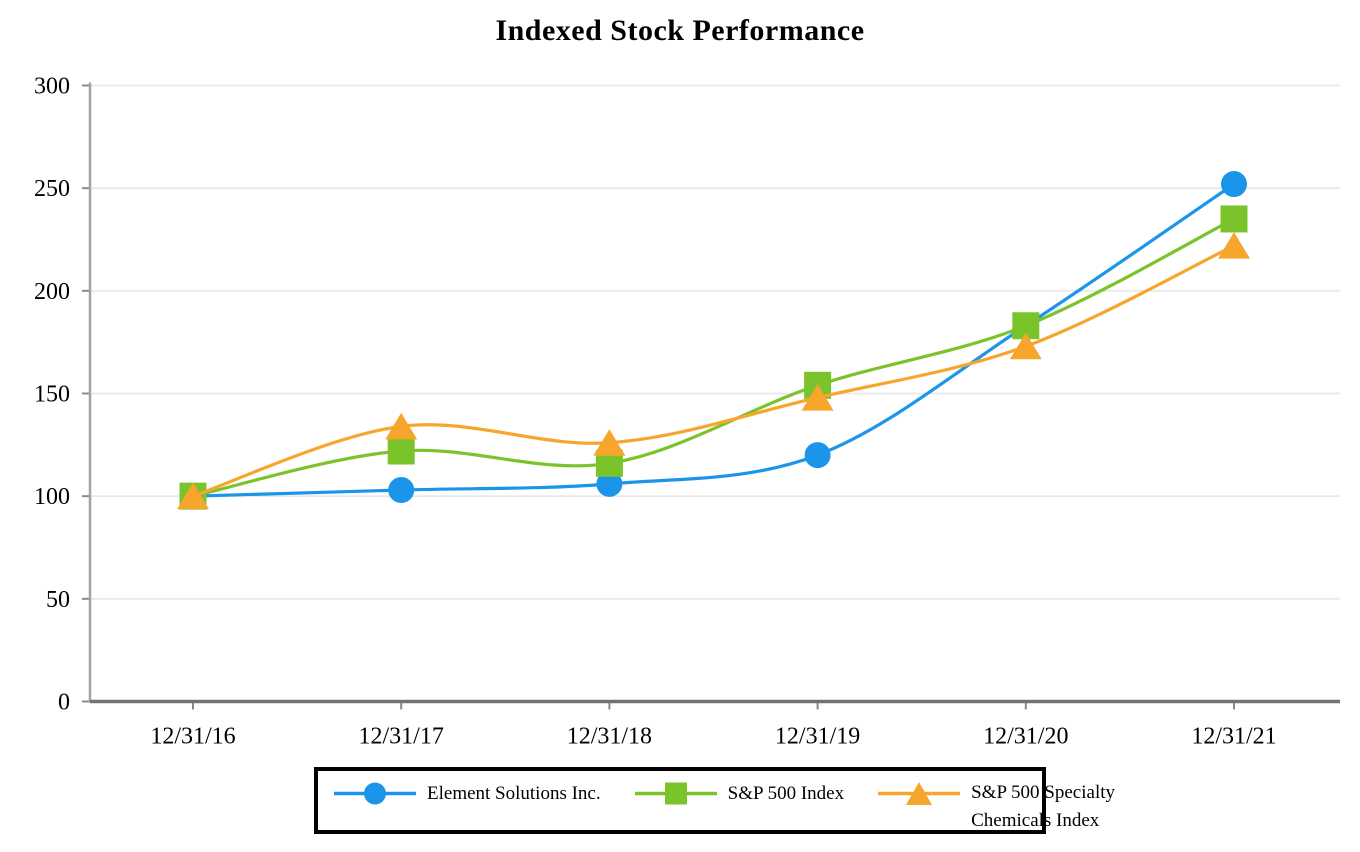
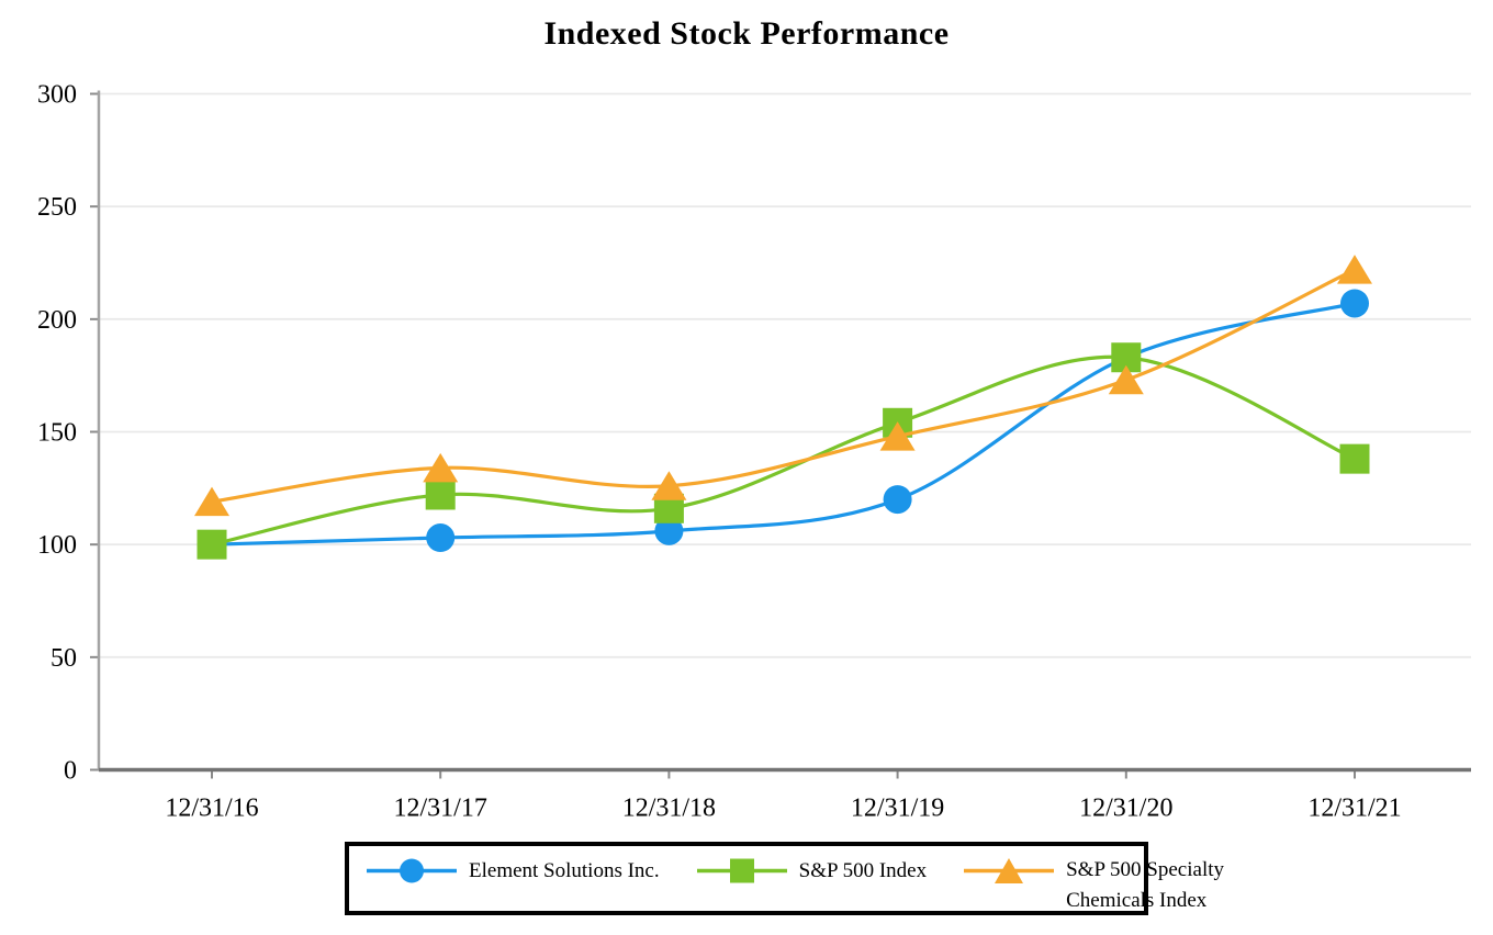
S&P 500 Specialty Chemicals Index/12/31/16: 100 -> 119
Element Solutions Inc./12/31/21: 252 -> 207
S&P 500 Index/12/31/21: 235 -> 138
